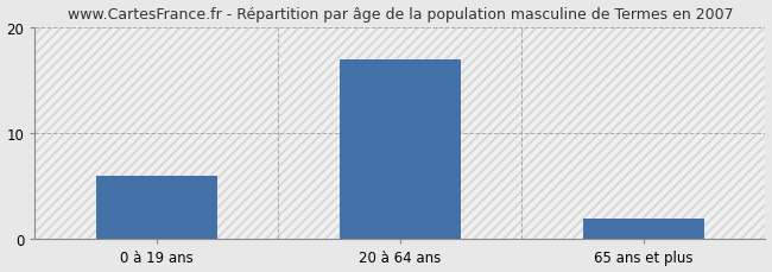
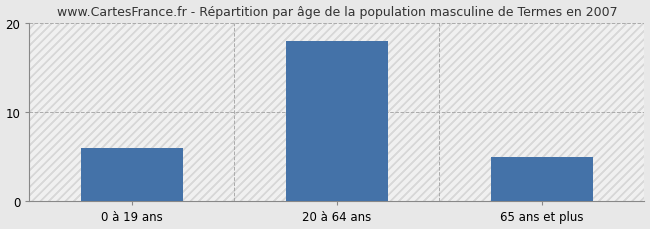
20 à 64 ans: 17 -> 18
65 ans et plus: 2 -> 5
